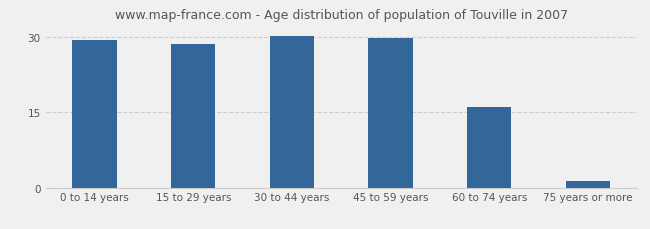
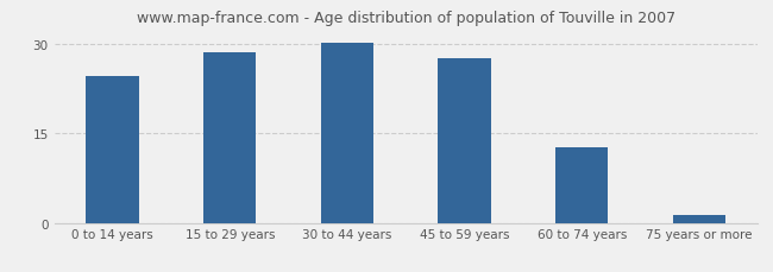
0 to 14 years: 29.3 -> 24.6
45 to 59 years: 29.7 -> 27.6
60 to 74 years: 16.1 -> 12.6
